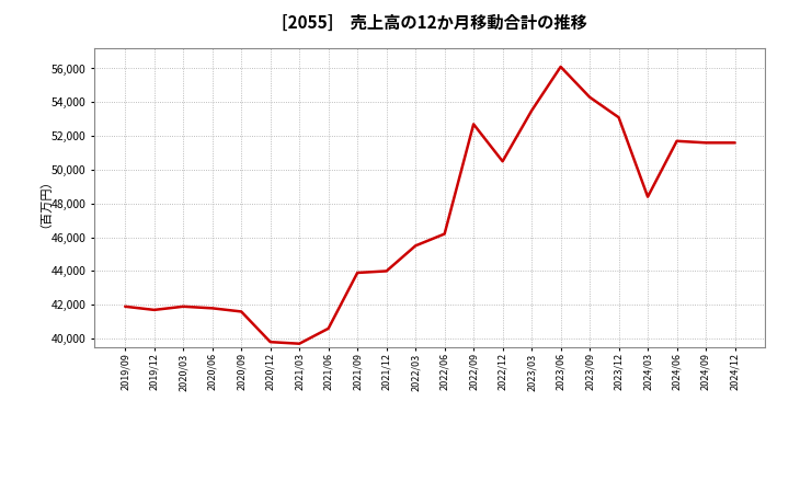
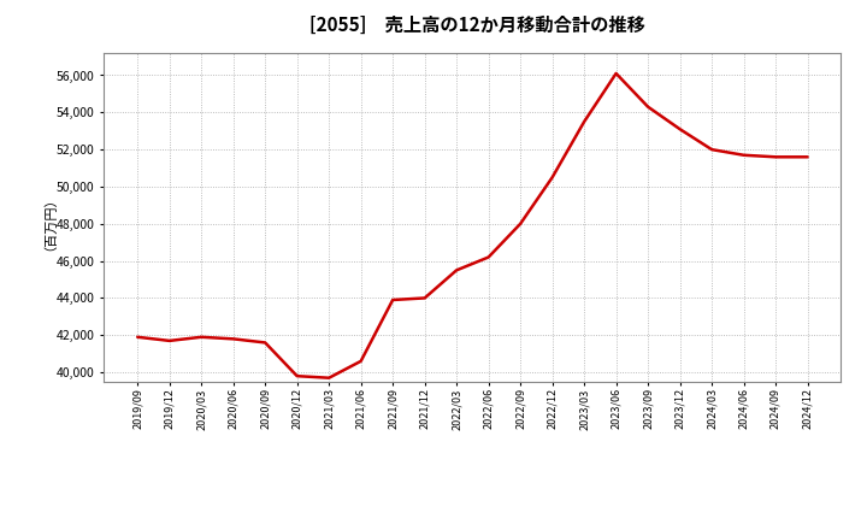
2022/09: 52,700 -> 48,000
2024/03: 48,400 -> 52,000
